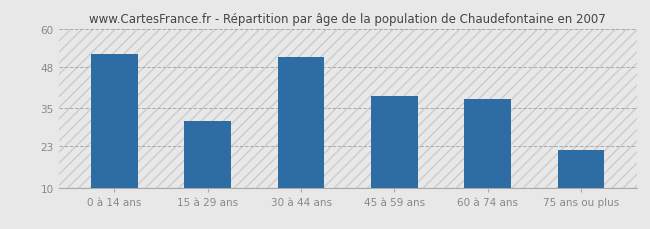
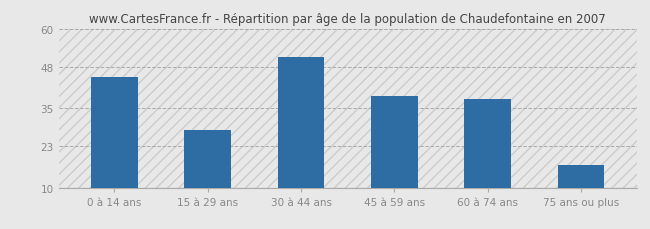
0 à 14 ans: 52 -> 45
15 à 29 ans: 31 -> 28
75 ans ou plus: 22 -> 17
